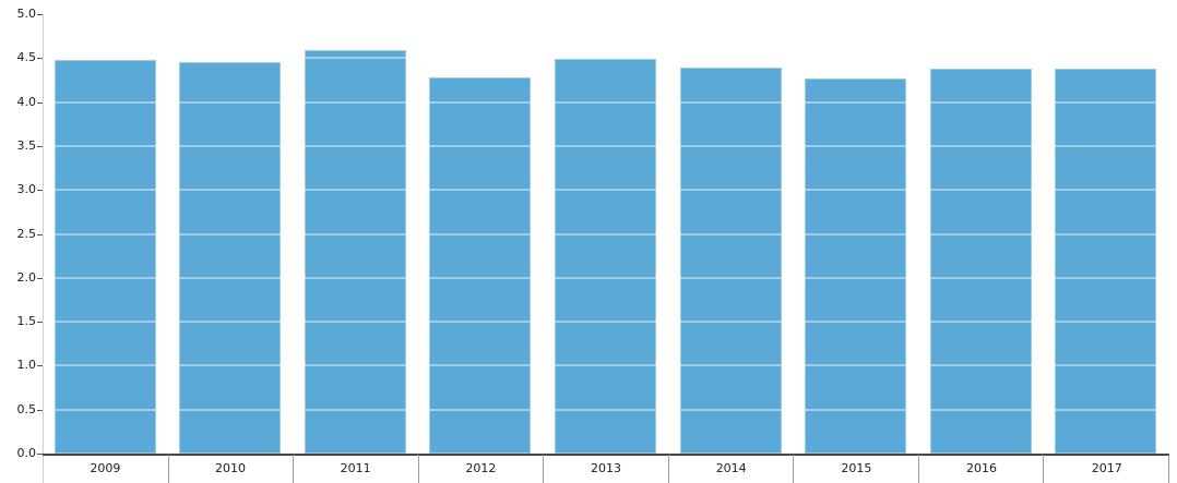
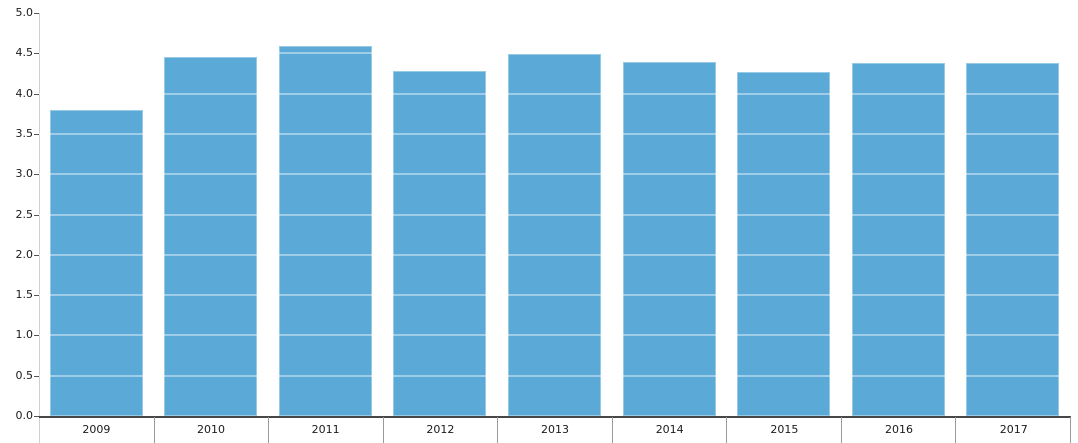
2009: 4.5 -> 3.8
